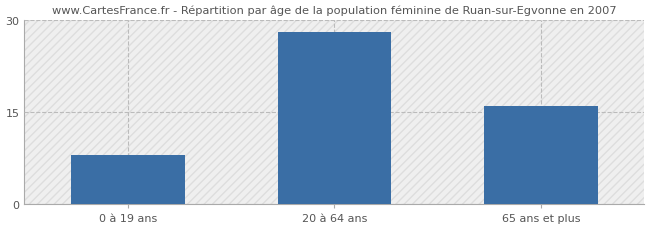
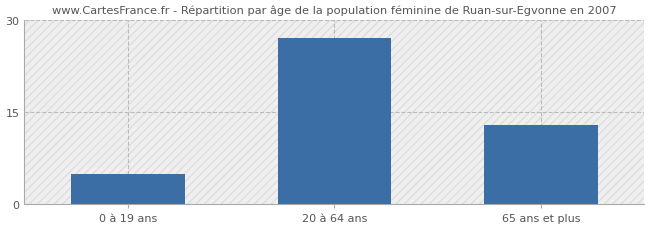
0 à 19 ans: 8 -> 5
20 à 64 ans: 28 -> 27
65 ans et plus: 16 -> 13
